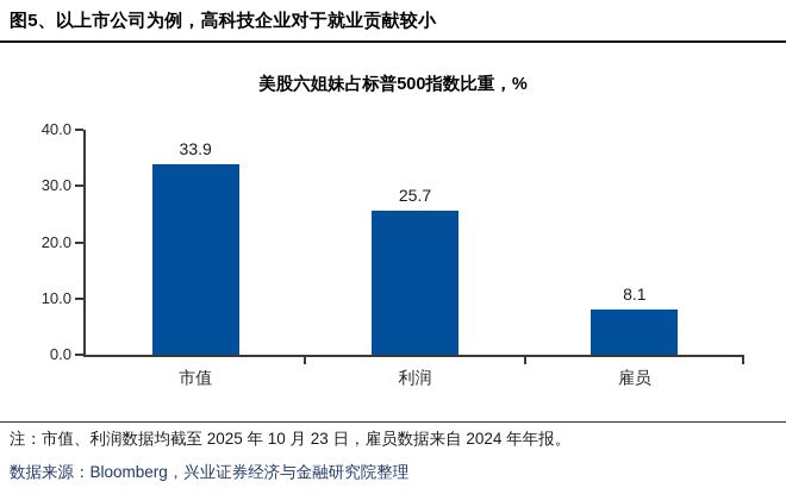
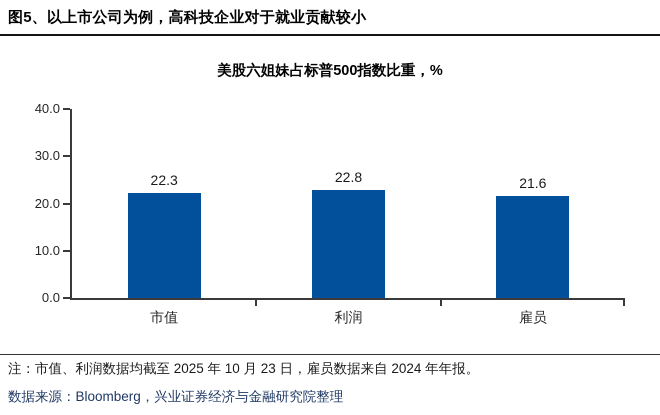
市值: 33.9 -> 22.3
利润: 25.7 -> 22.8
雇员: 8.1 -> 21.6
